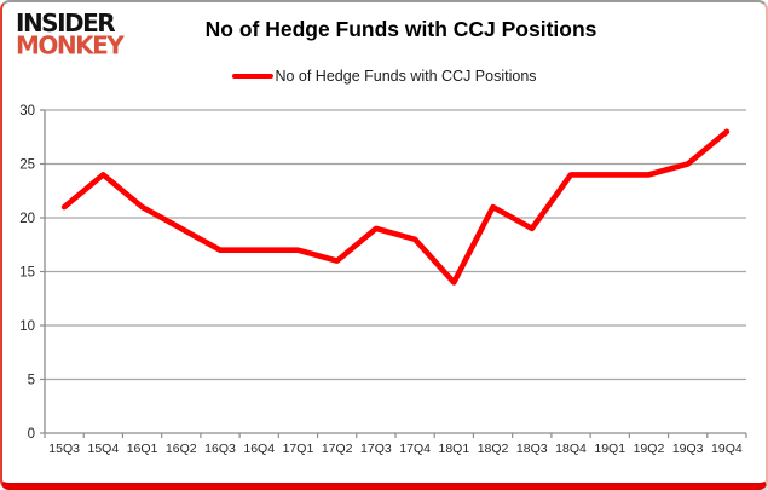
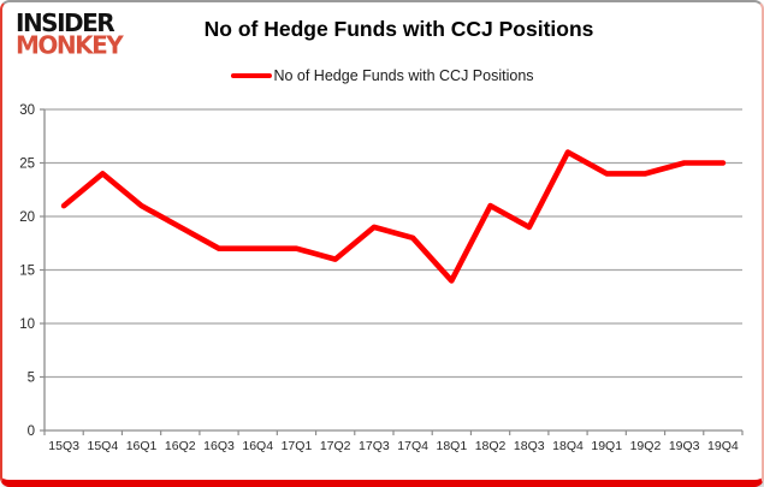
18Q4: 24 -> 26
19Q4: 28 -> 25
